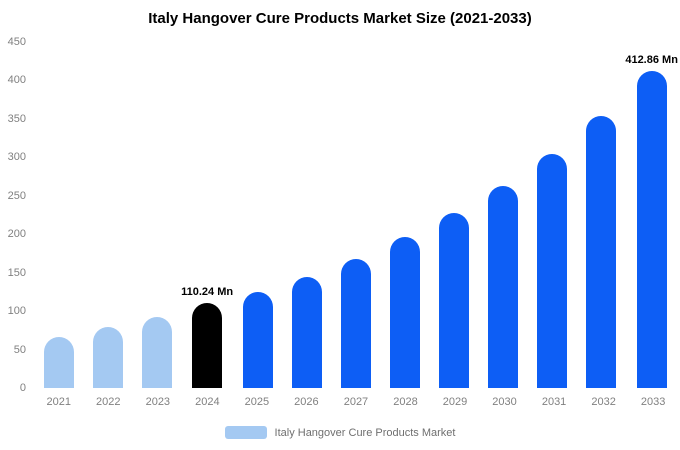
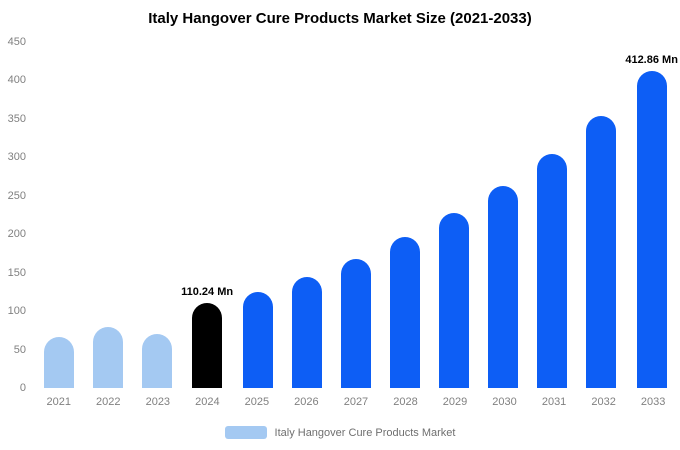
2023: 90 -> 70
